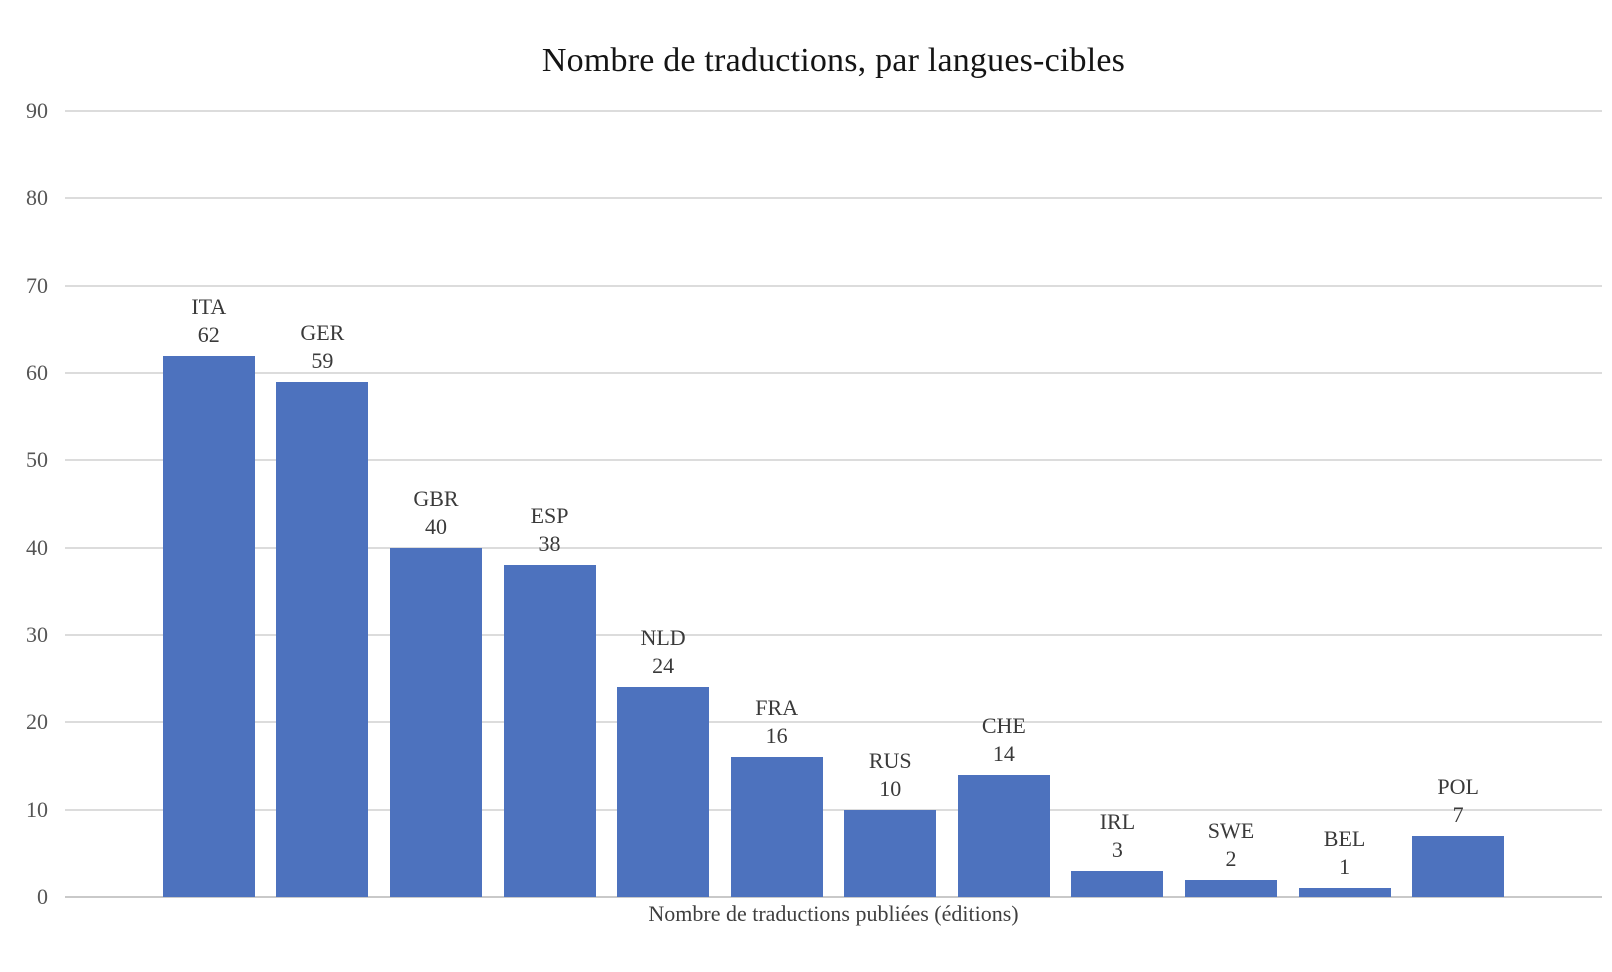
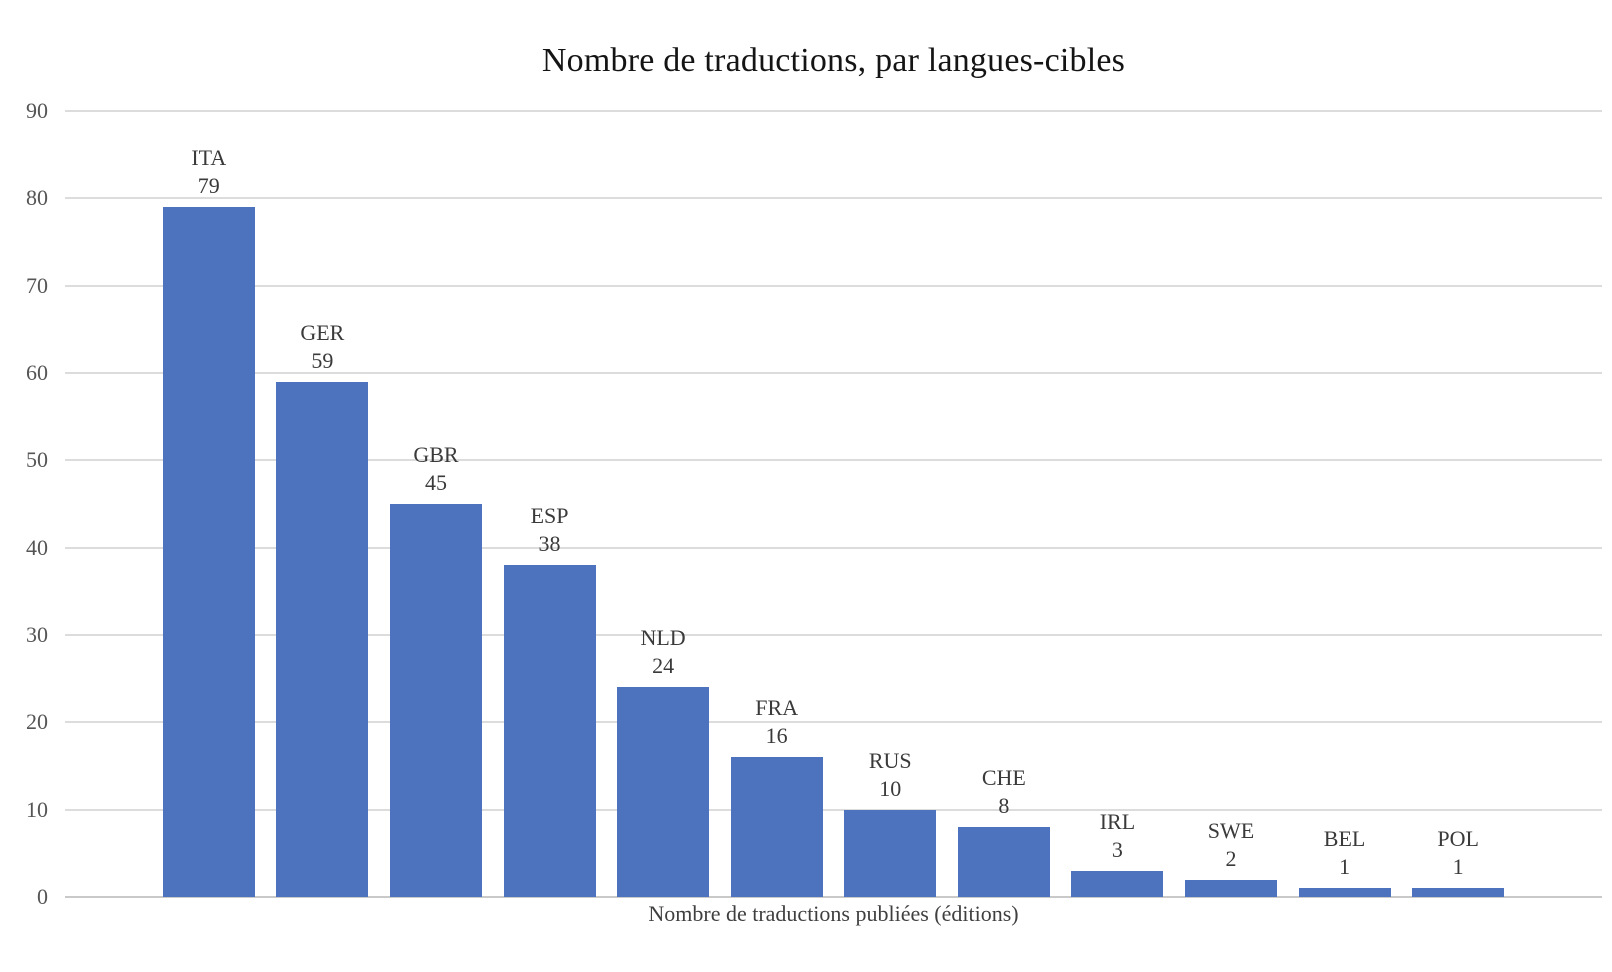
ITA: 62 -> 79
GBR: 40 -> 45
CHE: 14 -> 8
POL: 7 -> 1
